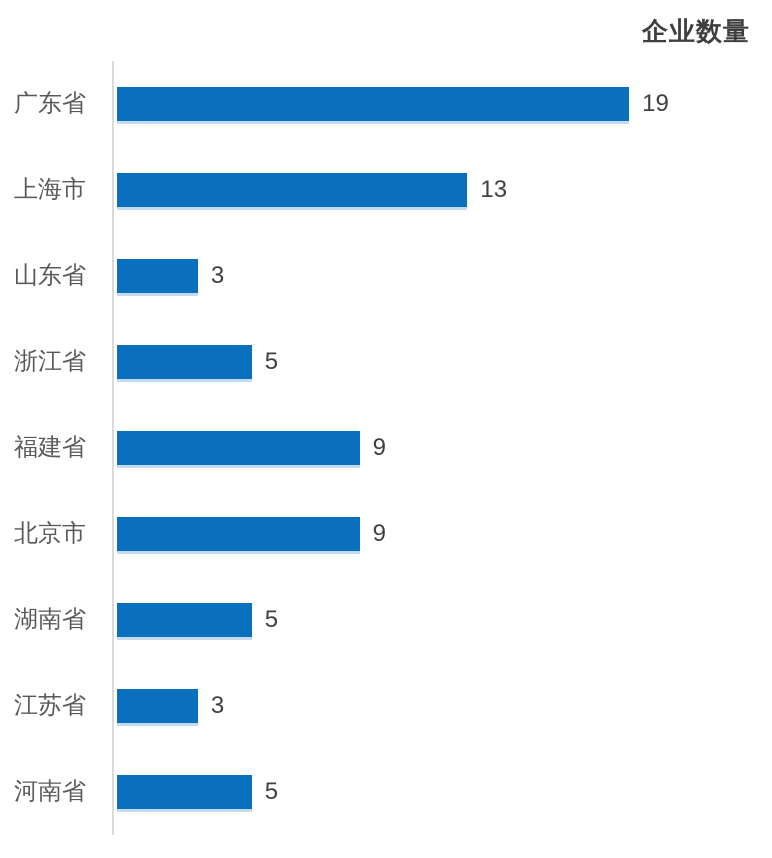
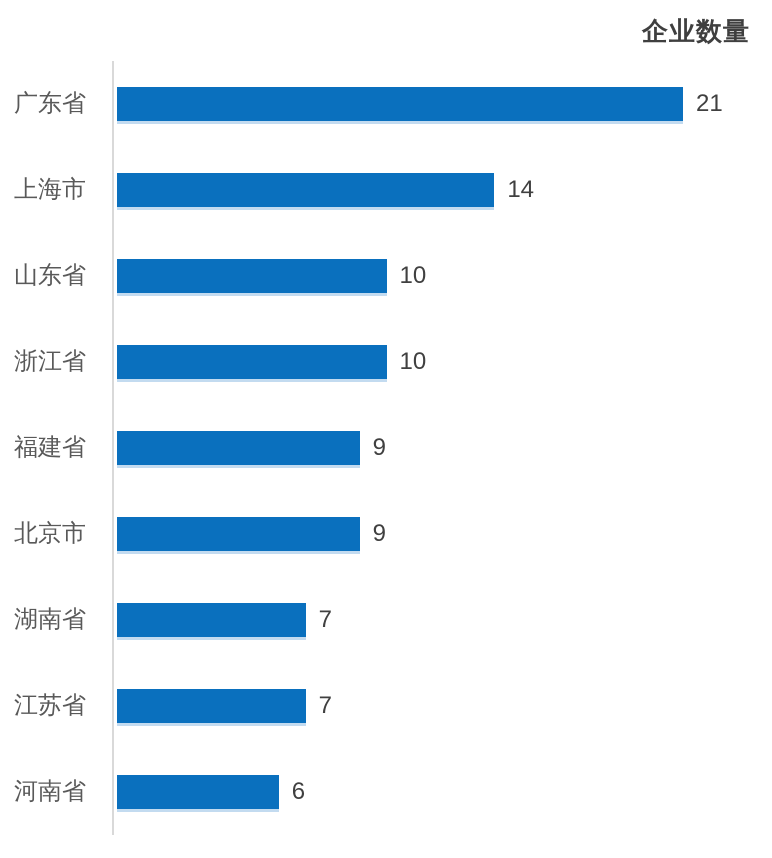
广东省: 19 -> 21
上海市: 13 -> 14
山东省: 3 -> 10
浙江省: 5 -> 10
湖南省: 5 -> 7
江苏省: 3 -> 7
河南省: 5 -> 6
